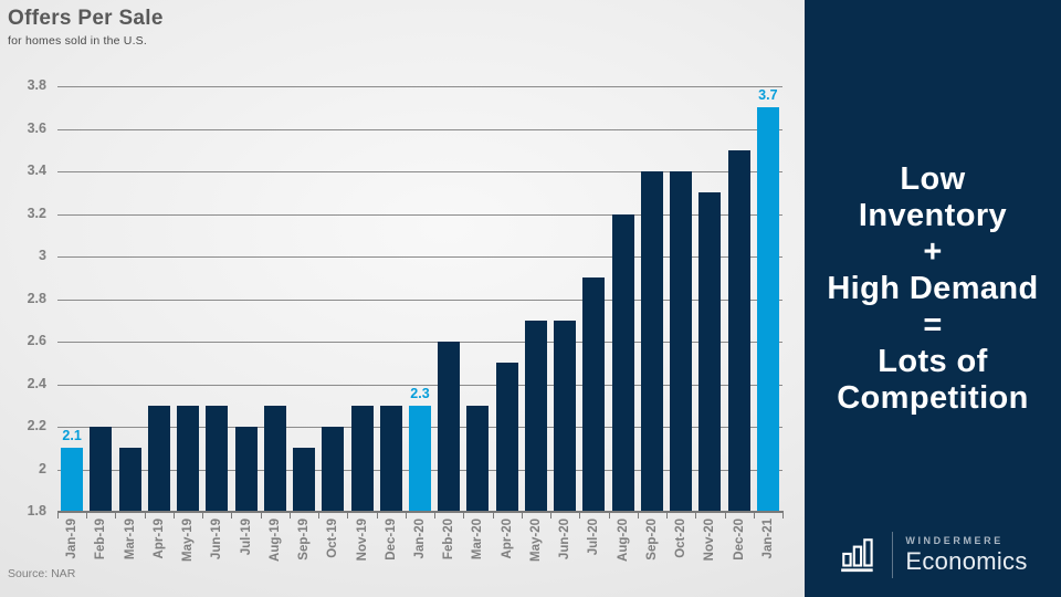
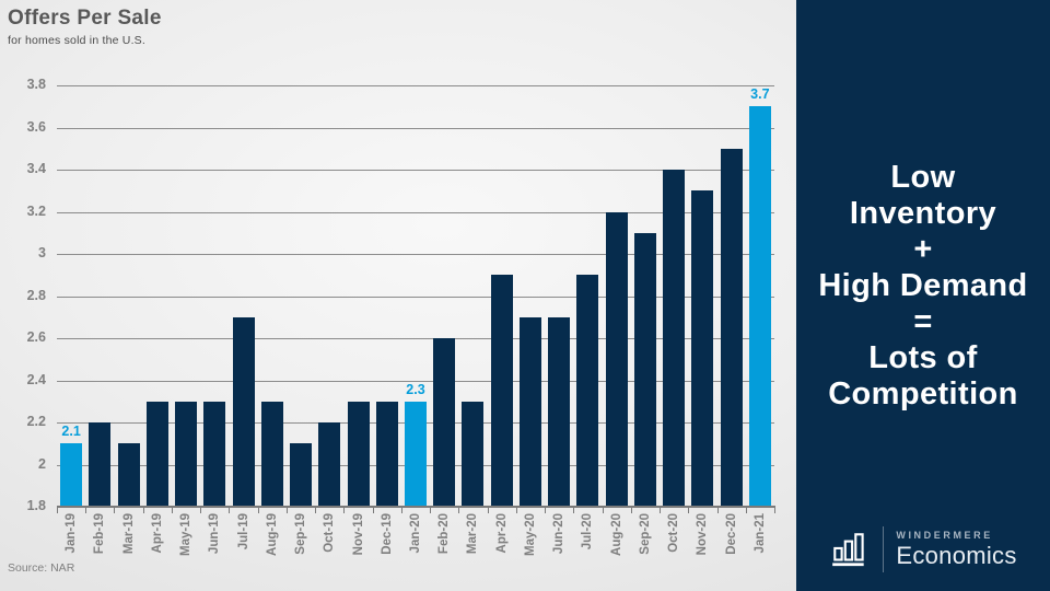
Jul-19: 2.2 -> 2.7
Apr-20: 2.5 -> 2.9
Sep-20: 3.4 -> 3.1
